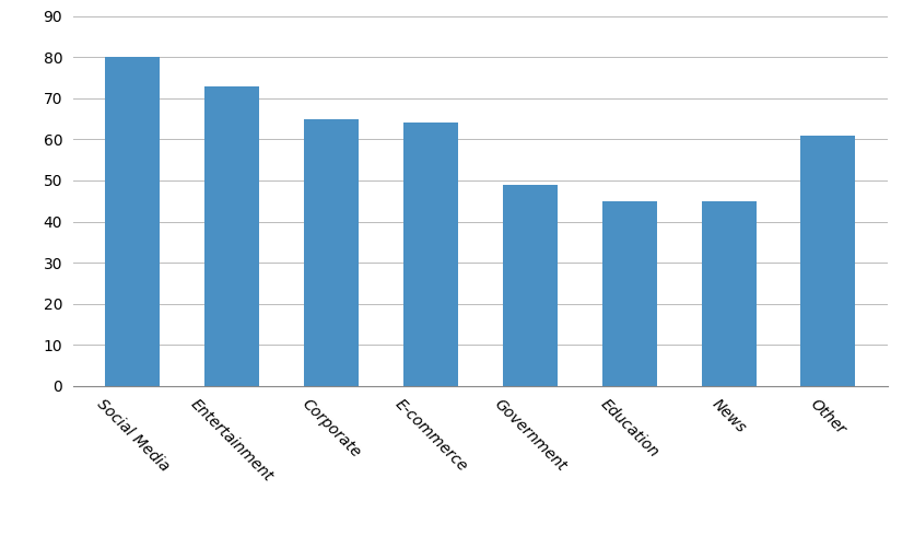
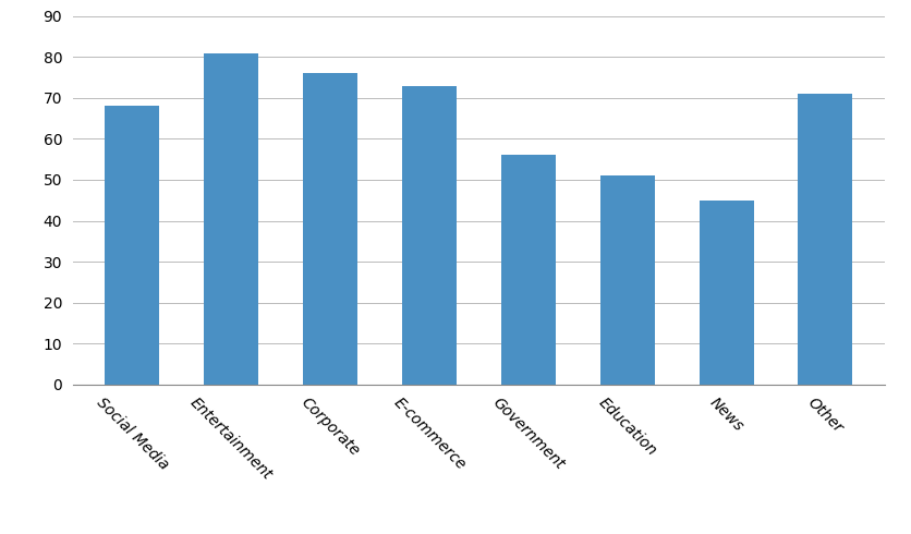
Social Media: 80 -> 68
Entertainment: 73 -> 81
Corporate: 65 -> 76
E-commerce: 64 -> 73
Government: 49 -> 56
Education: 45 -> 51
Other: 61 -> 71
